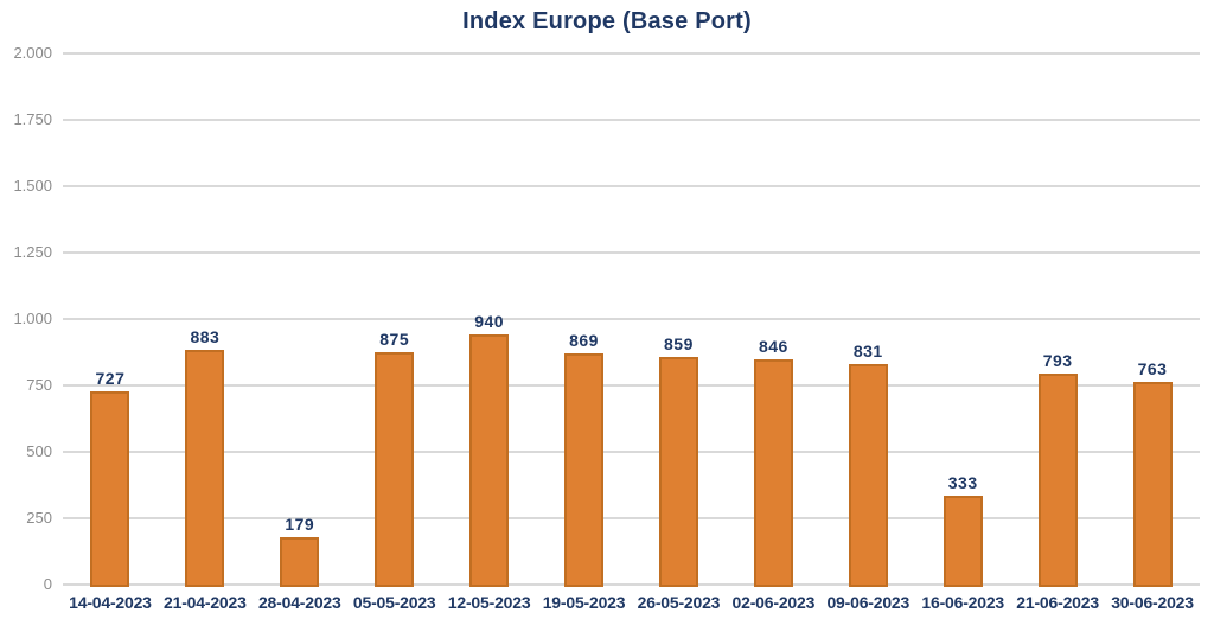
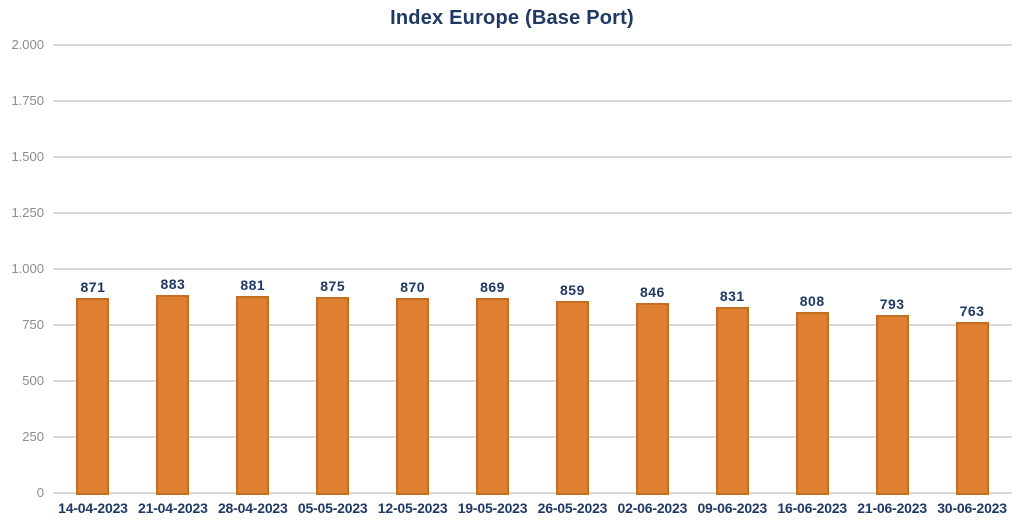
14-04-2023: 727 -> 871
28-04-2023: 179 -> 881
12-05-2023: 940 -> 870
16-06-2023: 333 -> 808
